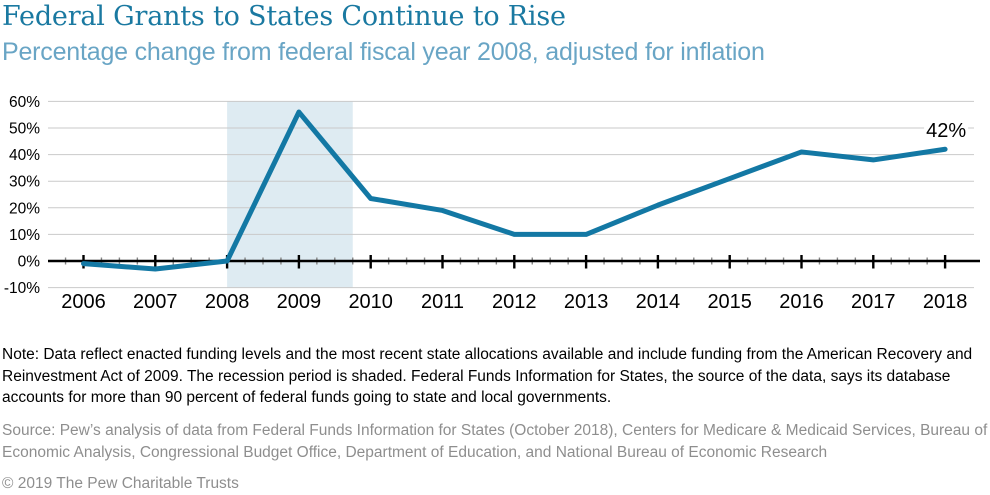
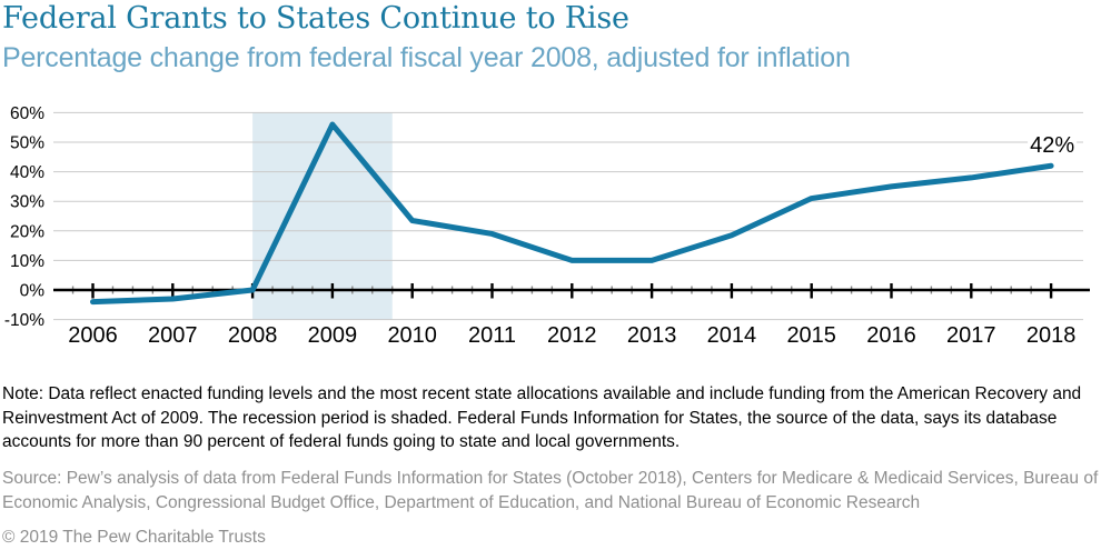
2006: -1% -> -4%
2014: 21% -> 18%
2016: 41% -> 35%
